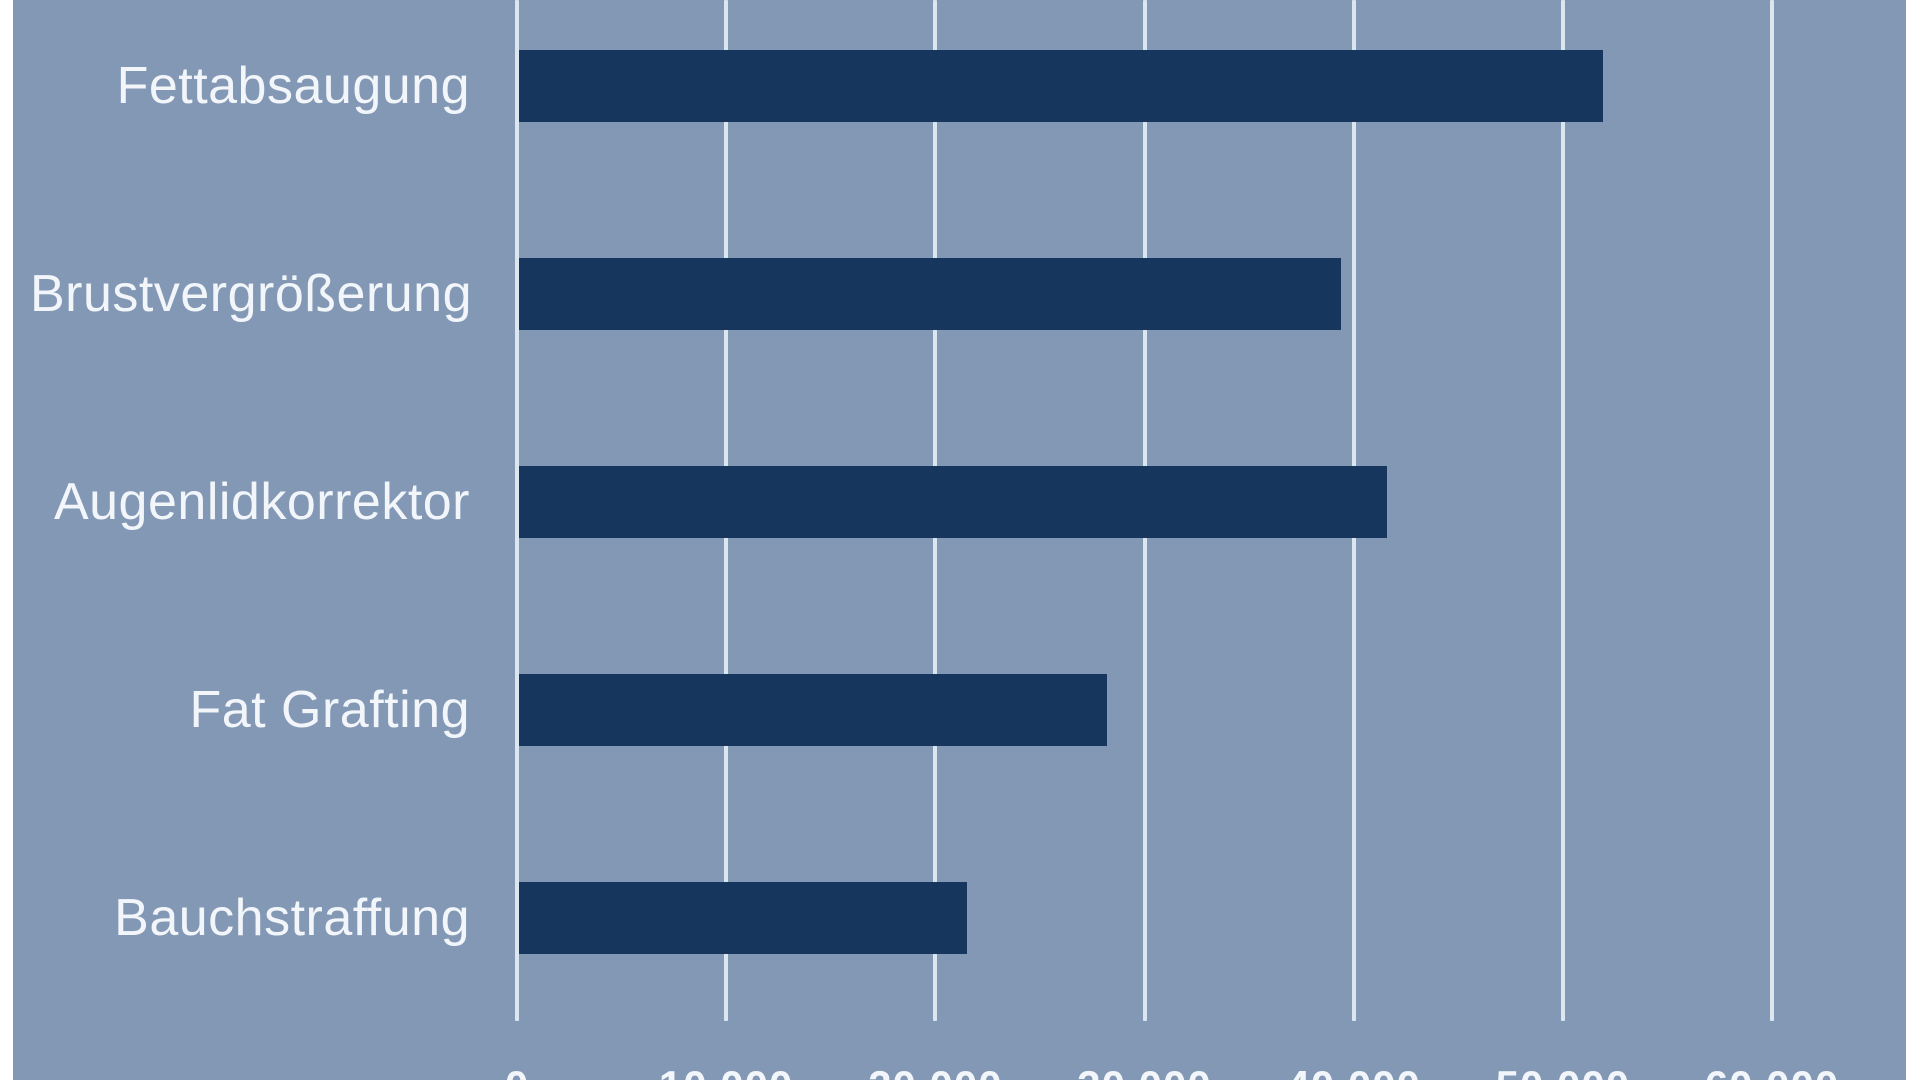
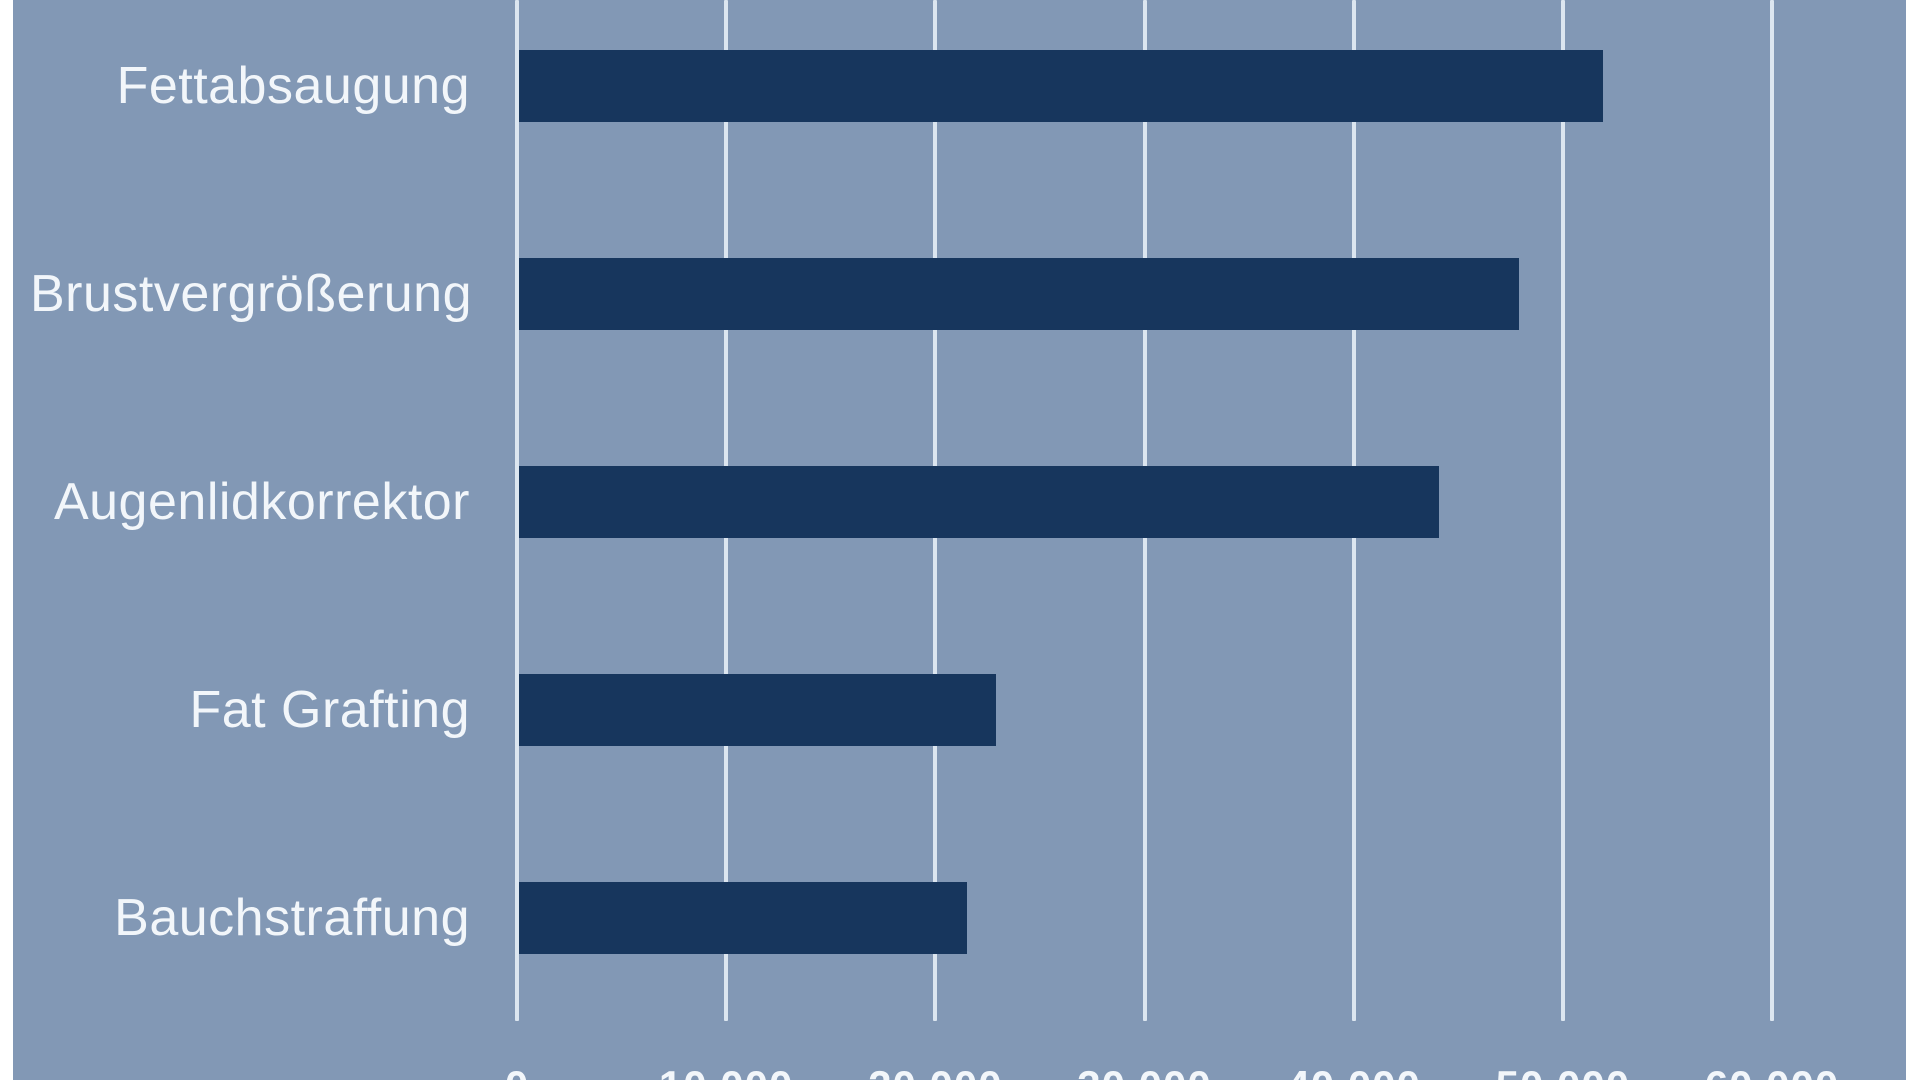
Brustvergrößerung: 39400 -> 47900
Augenlidkorrektor: 41600 -> 44100
Fat Grafting: 28200 -> 22900
